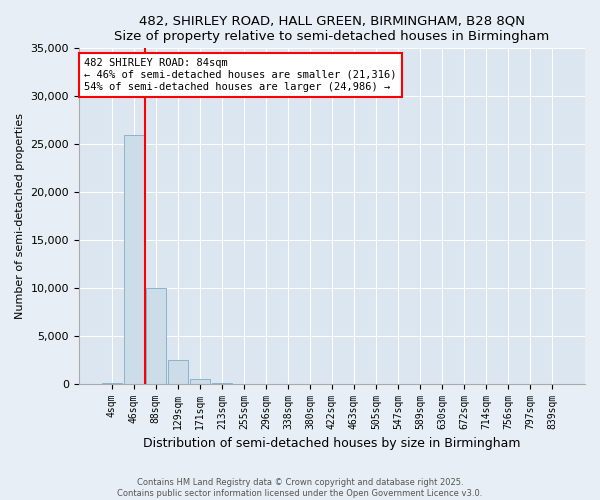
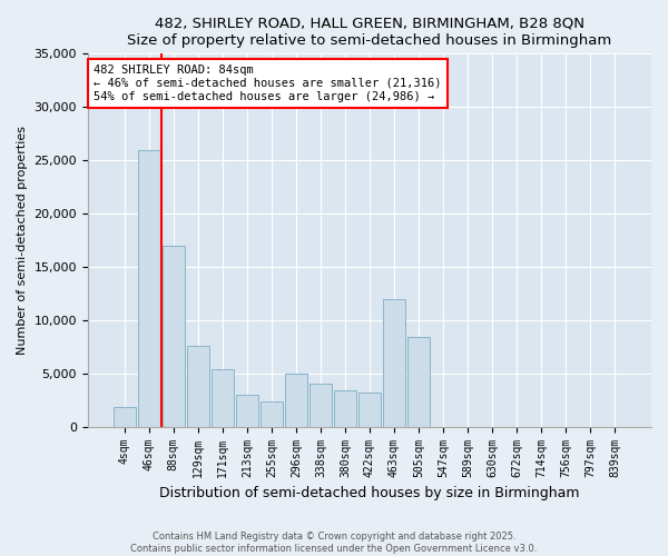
4sqm: 100 -> 1,800
88sqm: 10,000 -> 17,000
129sqm: 2,500 -> 7,600
171sqm: 500 -> 5,400
213sqm: 100 -> 3,000
255sqm: 0 -> 2,400
296sqm: 0 -> 5,000
338sqm: 0 -> 4,000
380sqm: 0 -> 3,400
422sqm: 0 -> 3,200
463sqm: 0 -> 12,000
505sqm: 0 -> 8,400
